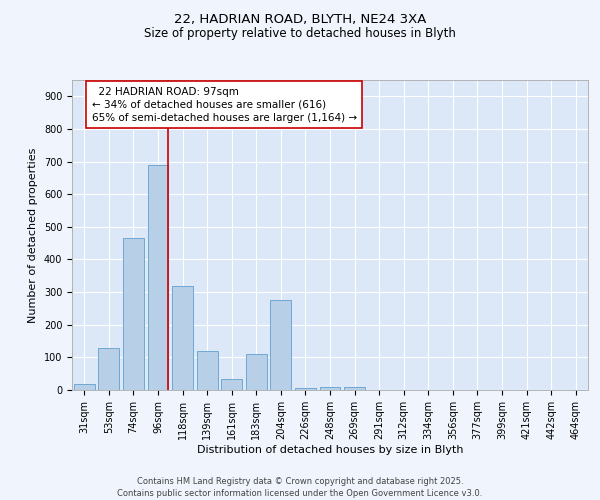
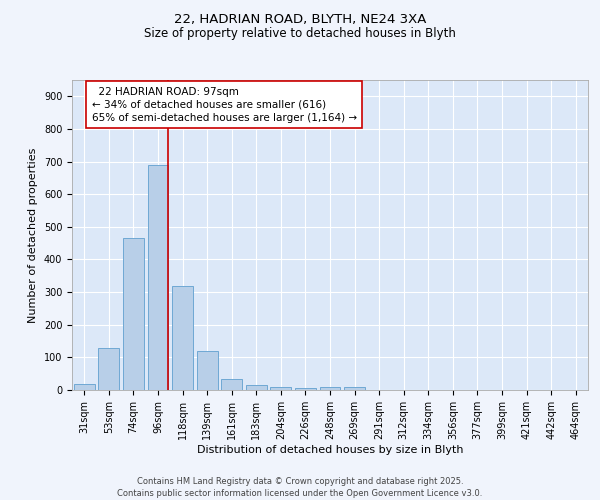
183sqm: 110 -> 15
204sqm: 275 -> 10
